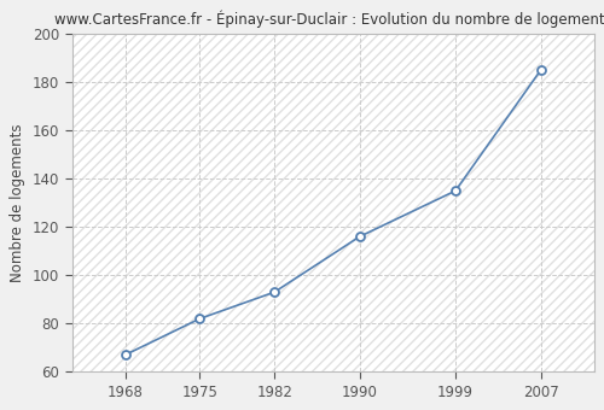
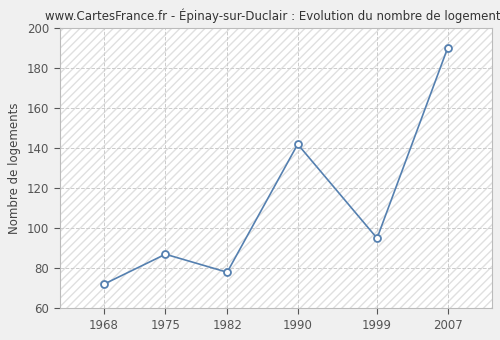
1968: 67 -> 72
1975: 82 -> 87
1982: 93 -> 78
1990: 116 -> 142
1999: 135 -> 95
2007: 185 -> 190
